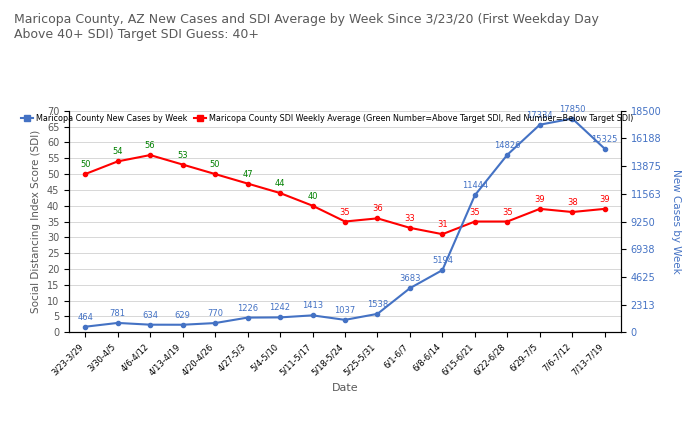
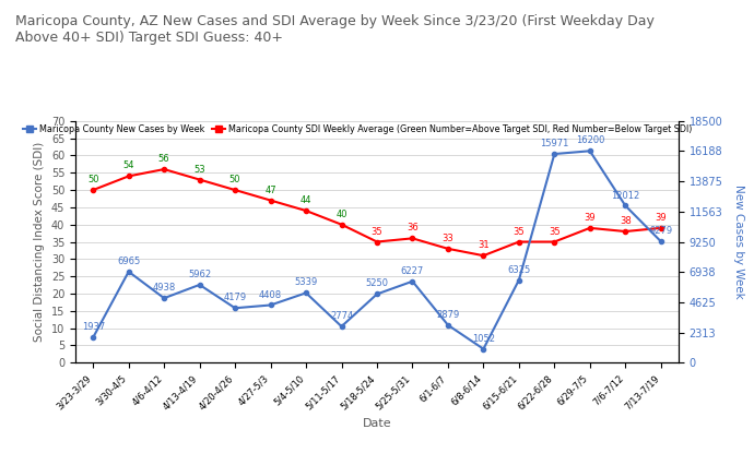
Maricopa County New Cases by Week/3/23-3/29: 464 -> 1937
Maricopa County New Cases by Week/3/30-4/5: 781 -> 6965
Maricopa County New Cases by Week/4/6-4/12: 634 -> 4938
Maricopa County New Cases by Week/4/13-4/19: 629 -> 5962
Maricopa County New Cases by Week/4/20-4/26: 770 -> 4179
Maricopa County New Cases by Week/4/27-5/3: 1226 -> 4408
Maricopa County New Cases by Week/5/4-5/10: 1242 -> 5339
Maricopa County New Cases by Week/5/11-5/17: 1413 -> 2774
Maricopa County New Cases by Week/5/18-5/24: 1037 -> 5250
Maricopa County New Cases by Week/5/25-5/31: 1538 -> 6227
Maricopa County New Cases by Week/6/1-6/7: 3683 -> 2879
Maricopa County New Cases by Week/6/8-6/14: 5194 -> 1052
Maricopa County New Cases by Week/6/15-6/21: 11444 -> 6325
Maricopa County New Cases by Week/6/22-6/28: 14826 -> 15971
Maricopa County New Cases by Week/6/29-7/5: 17300 -> 16200
Maricopa County New Cases by Week/7/6-7/12: 17850 -> 12012
Maricopa County New Cases by Week/7/13-7/19: 15325 -> 9279
